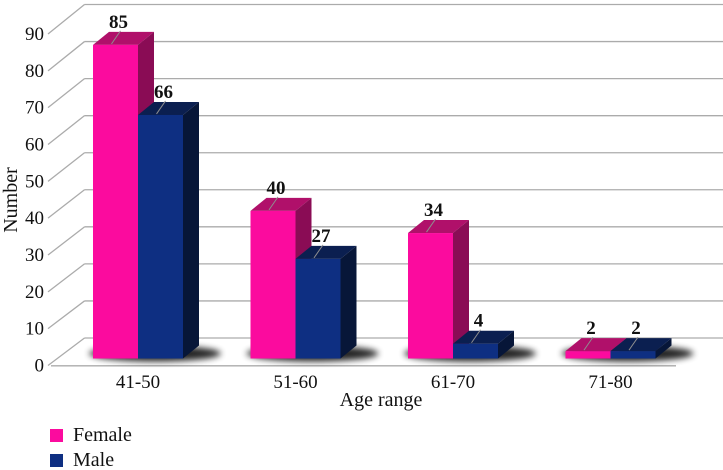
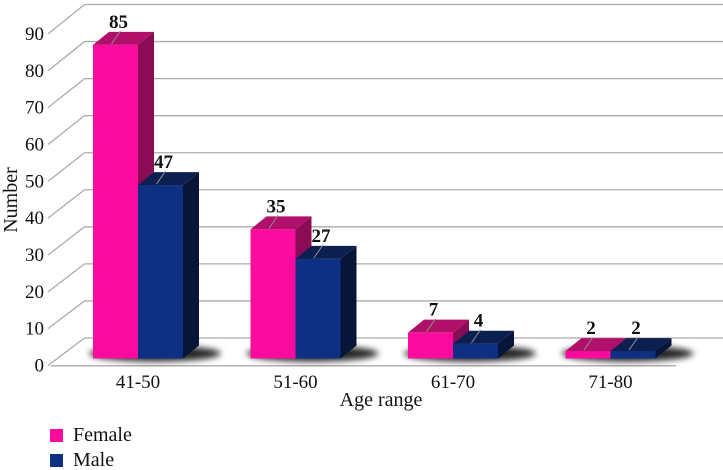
Male/41-50: 66 -> 47
Female/51-60: 40 -> 35
Female/61-70: 34 -> 7
